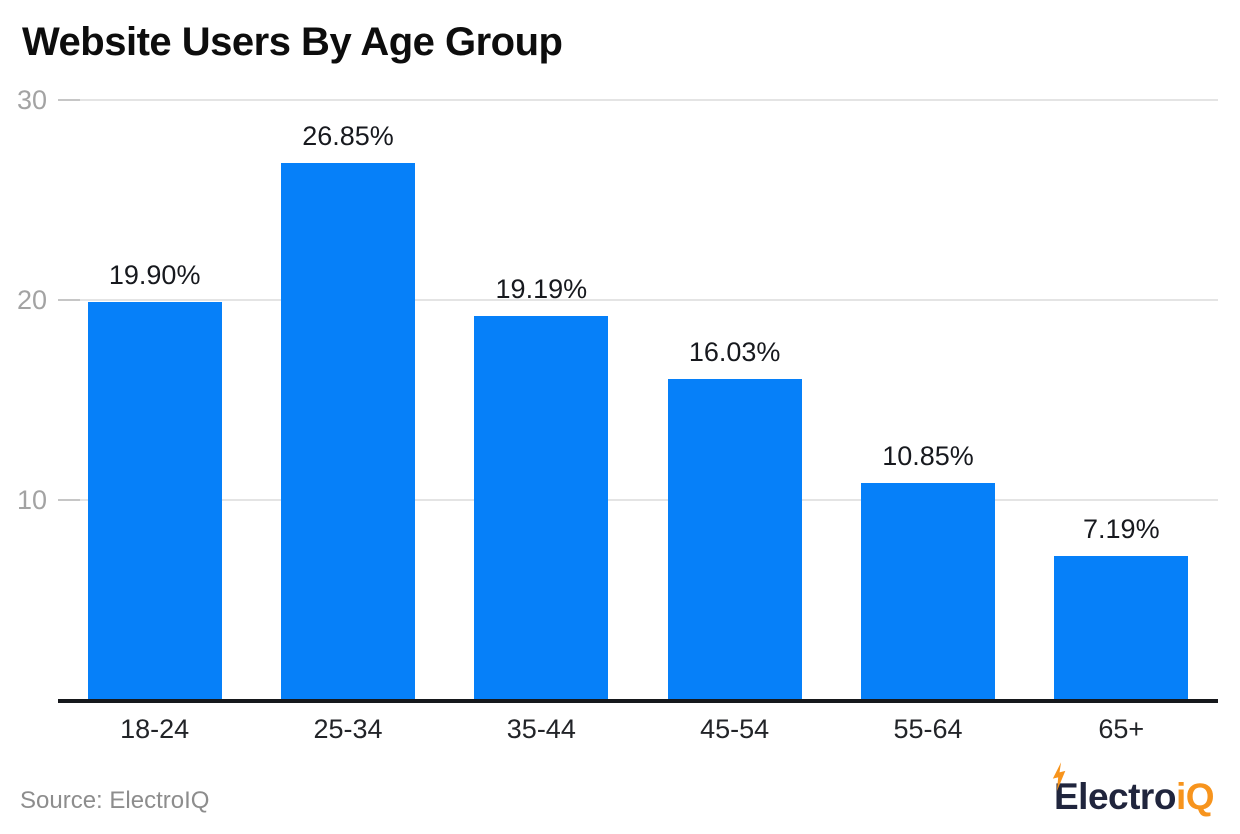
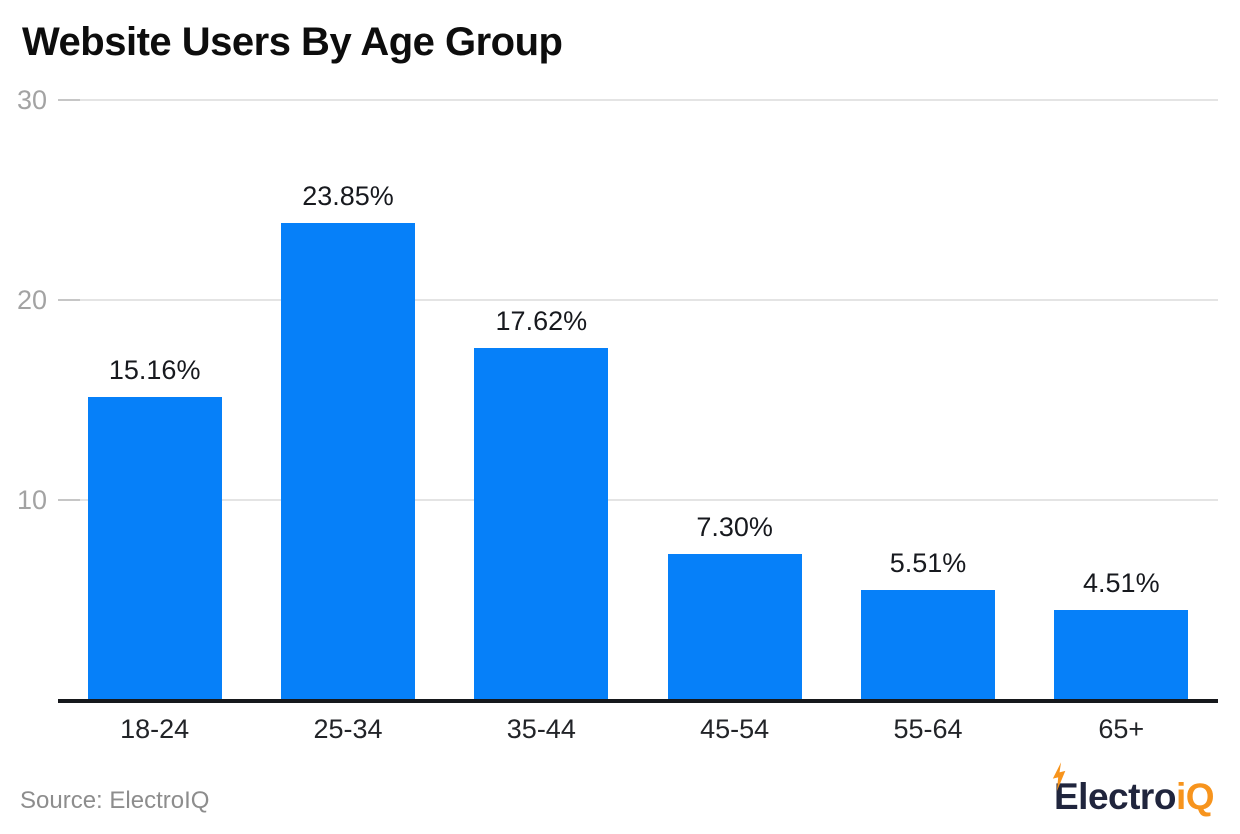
18-24: 19.90% -> 15.16%
25-34: 26.85% -> 23.85%
35-44: 19.19% -> 17.62%
45-54: 16.03% -> 7.30%
55-64: 10.85% -> 5.51%
65+: 7.19% -> 4.51%
